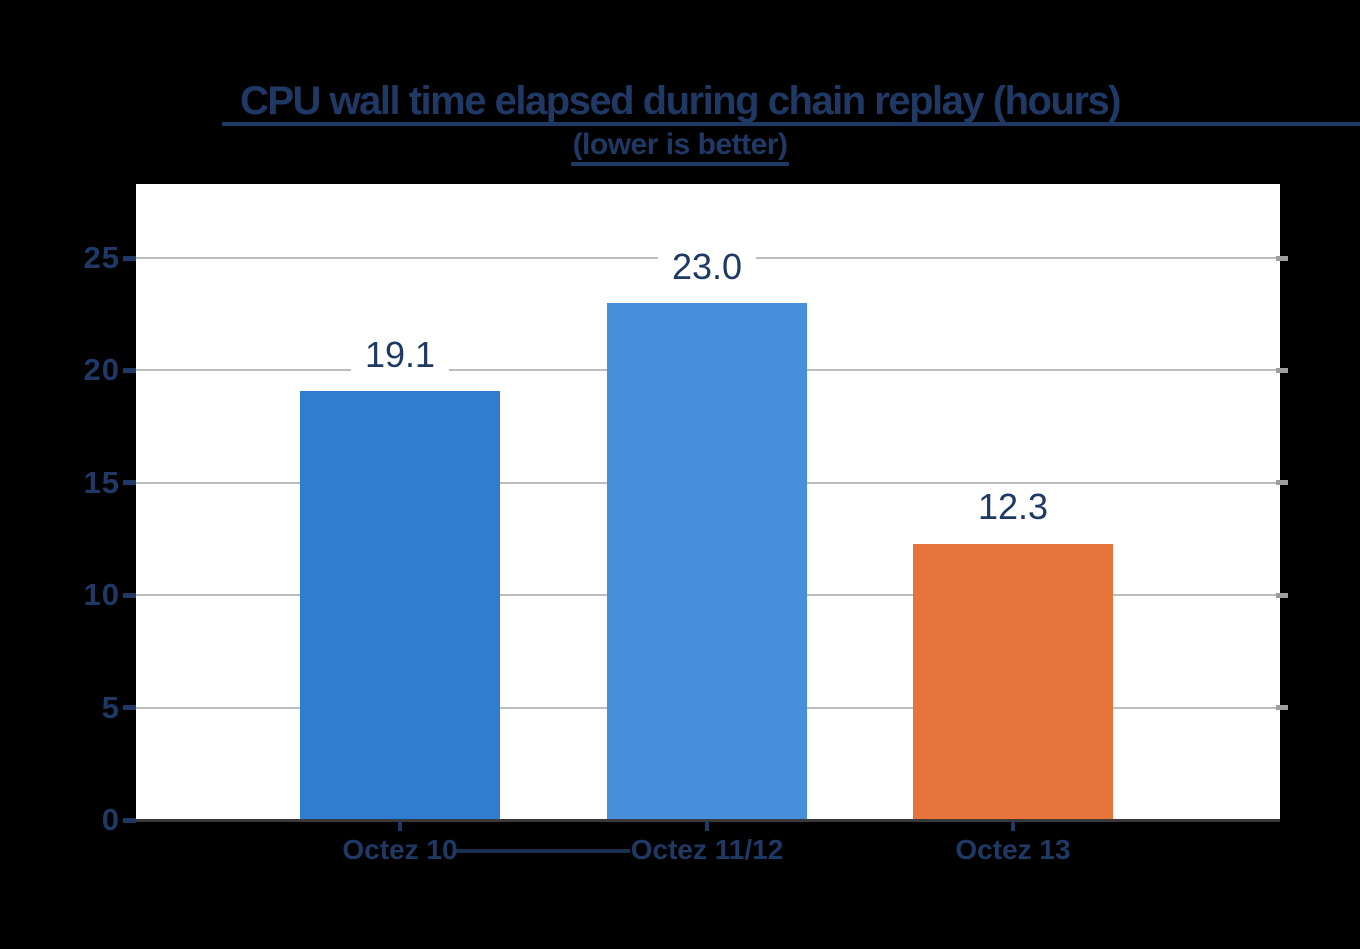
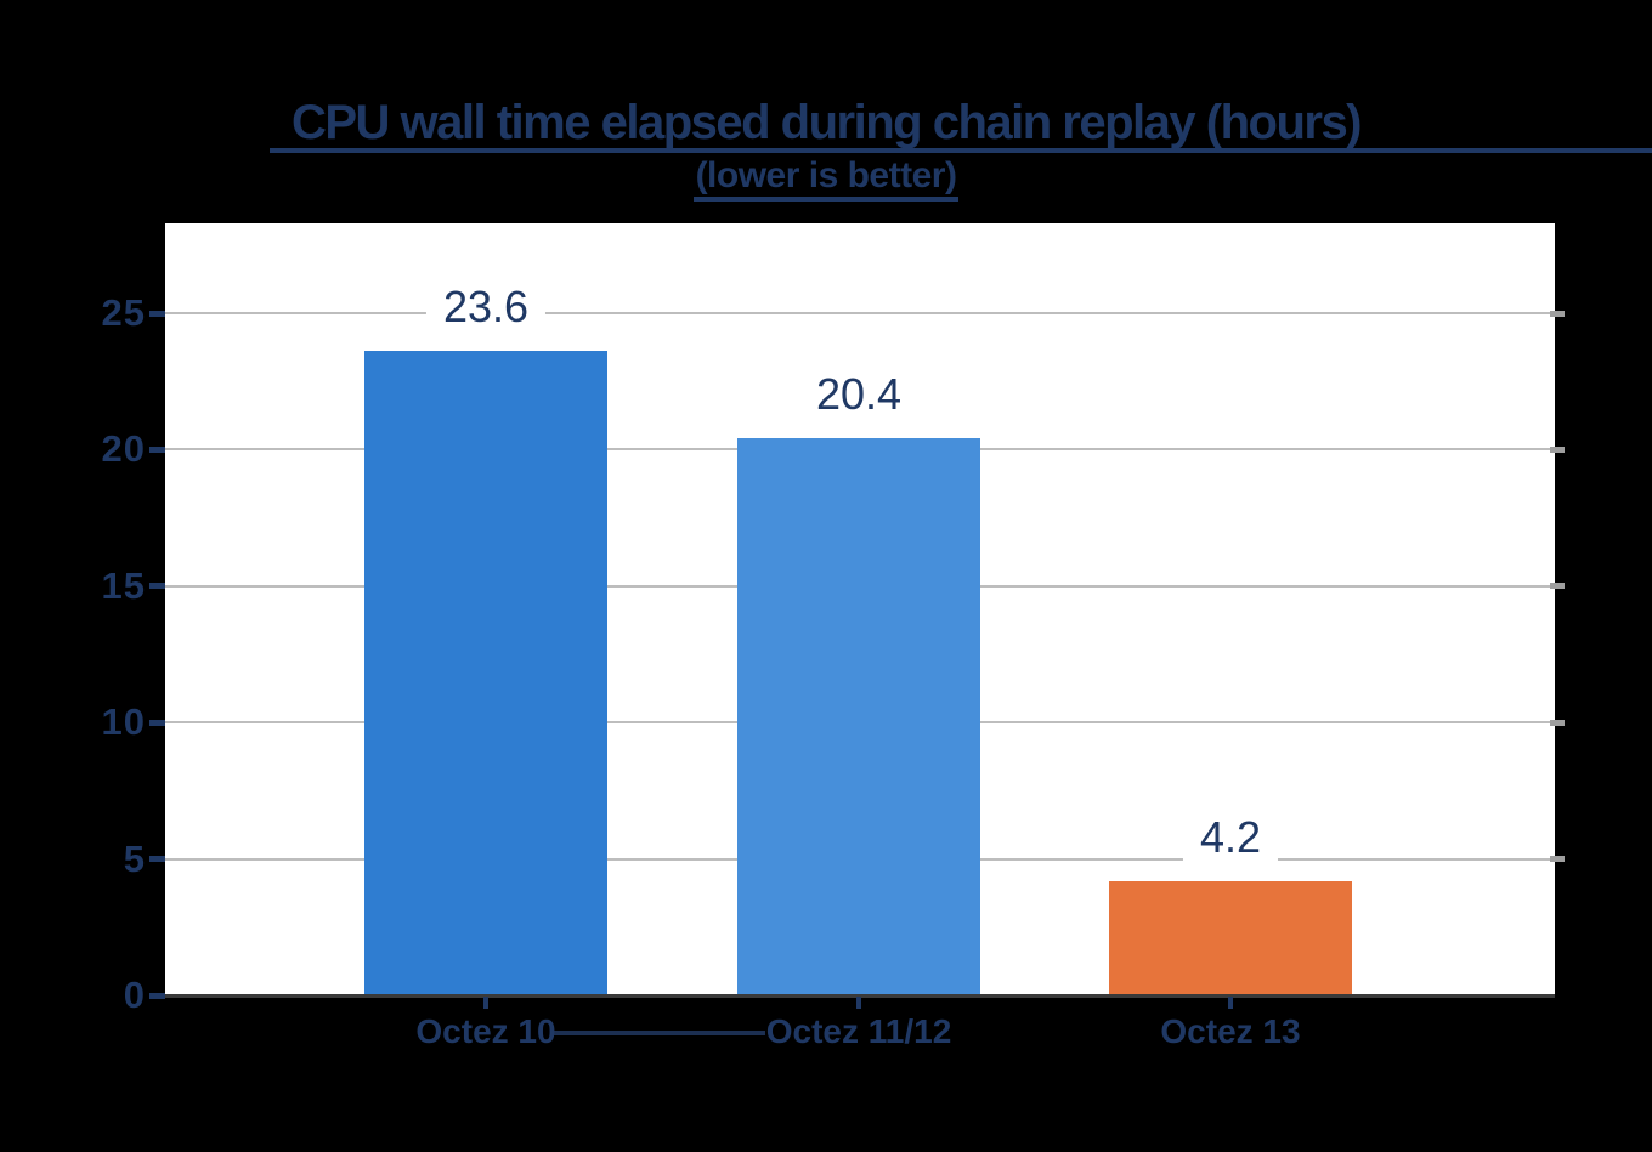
Octez 10: 19.1 -> 23.6
Octez 11/12: 23.0 -> 20.4
Octez 13: 12.3 -> 4.2
